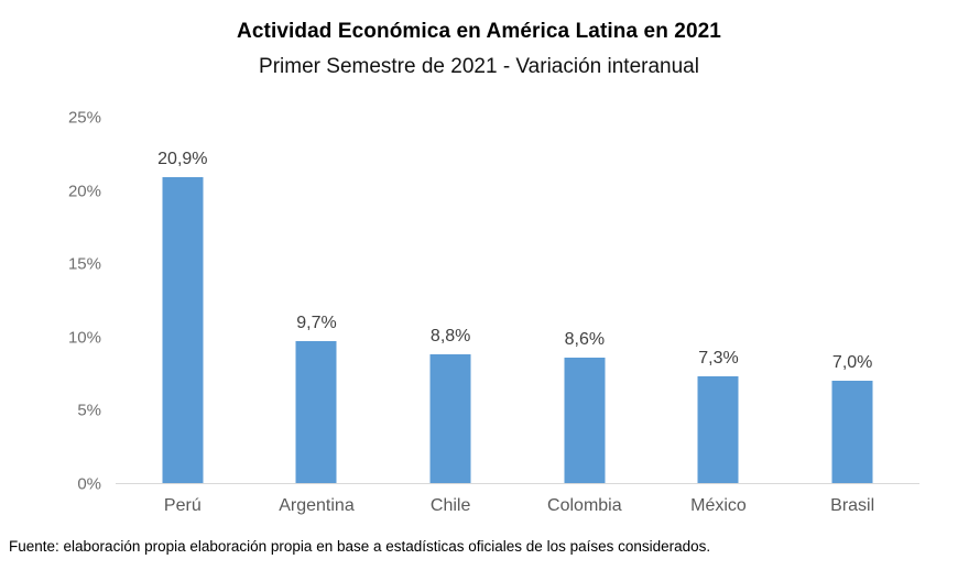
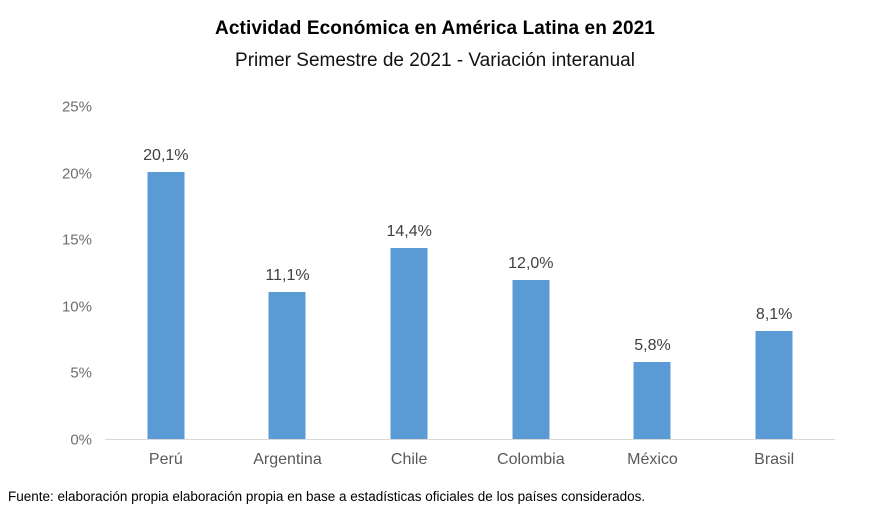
Perú: 20,9% -> 20,1%
Argentina: 9,7% -> 11,1%
Chile: 8,8% -> 14,4%
Colombia: 8,6% -> 12,0%
México: 7,3% -> 5,8%
Brasil: 7,0% -> 8,1%
